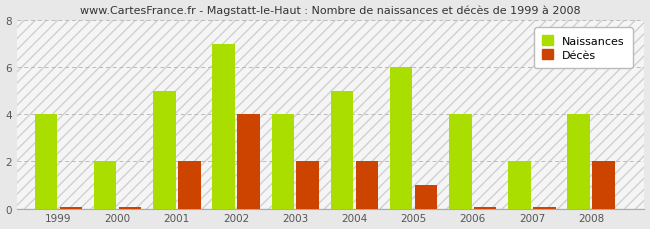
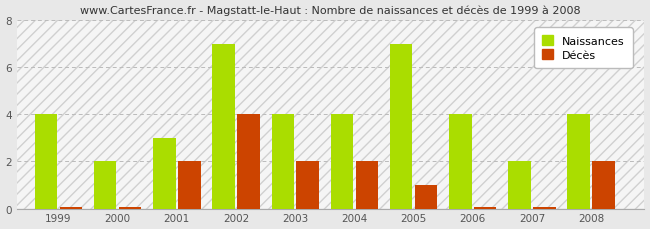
Naissances/2001: 5 -> 3
Naissances/2004: 5 -> 4
Naissances/2005: 6 -> 7
